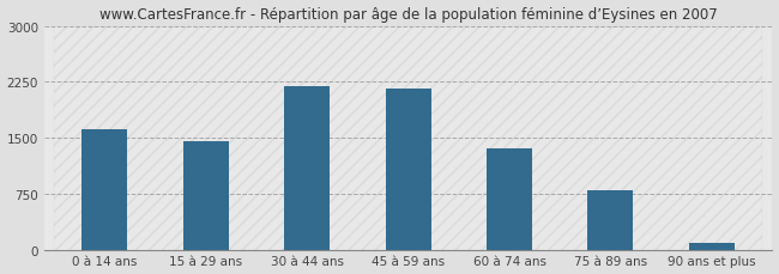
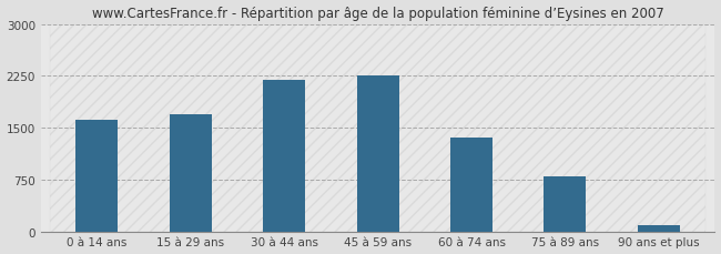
15 à 29 ans: 1460 -> 1700
45 à 59 ans: 2160 -> 2260
